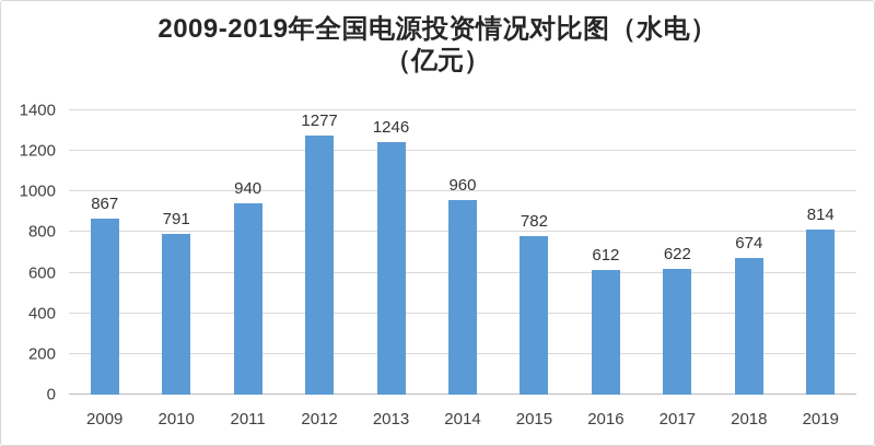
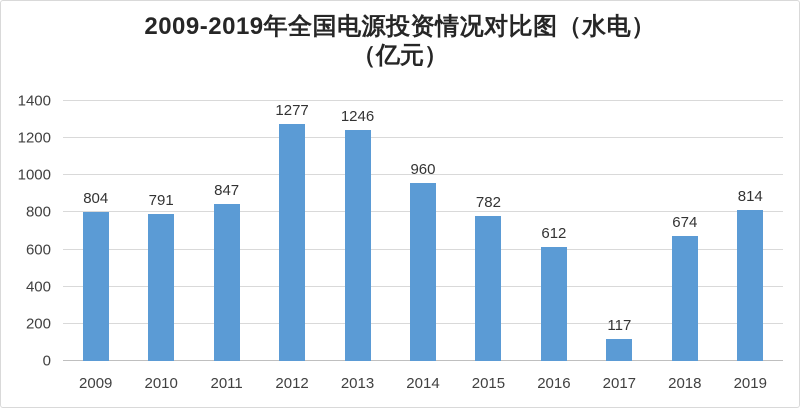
2009: 867 -> 804
2011: 940 -> 847
2017: 622 -> 117
